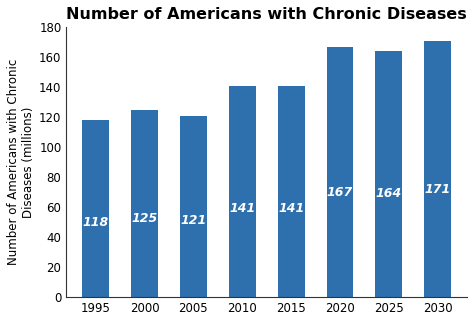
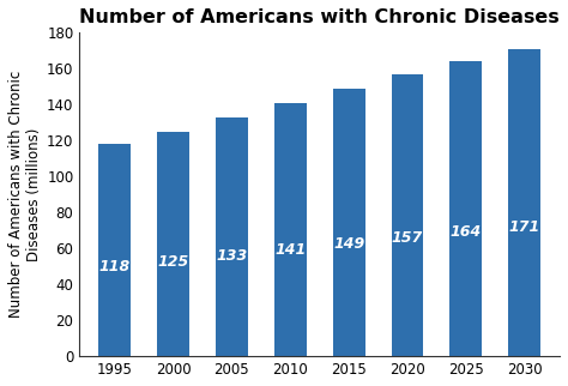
2005: 121 -> 133
2015: 141 -> 149
2020: 167 -> 157
